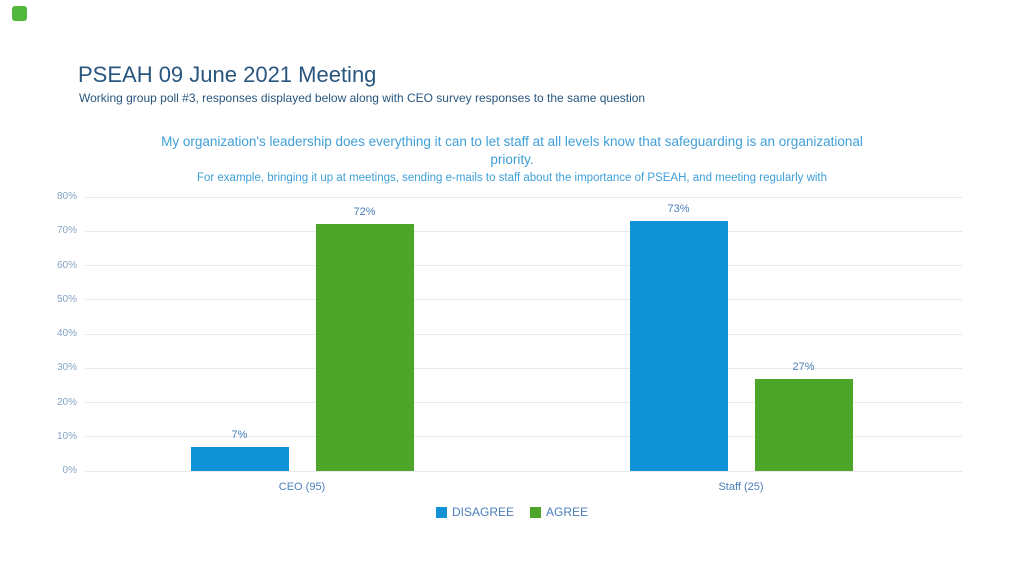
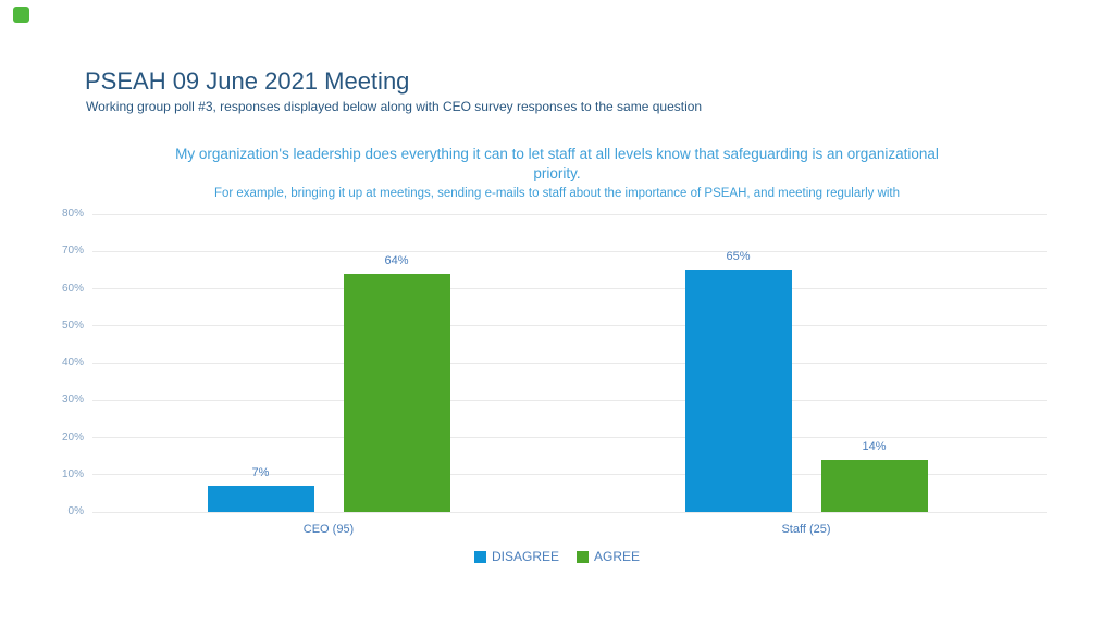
AGREE/CEO (95): 72% -> 64%
DISAGREE/Staff (25): 73% -> 65%
AGREE/Staff (25): 27% -> 14%
